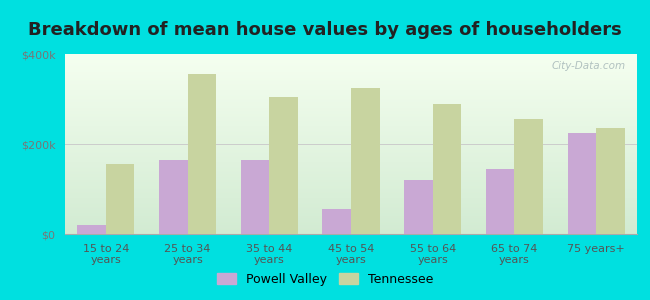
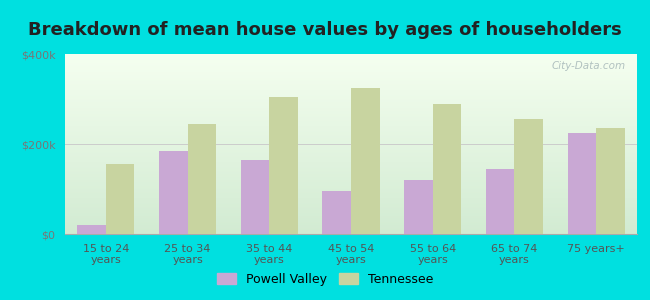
Powell Valley/25 to 34 years: $165k -> $185k
Tennessee/25 to 34 years: $355k -> $245k
Powell Valley/45 to 54 years: $55k -> $95k
